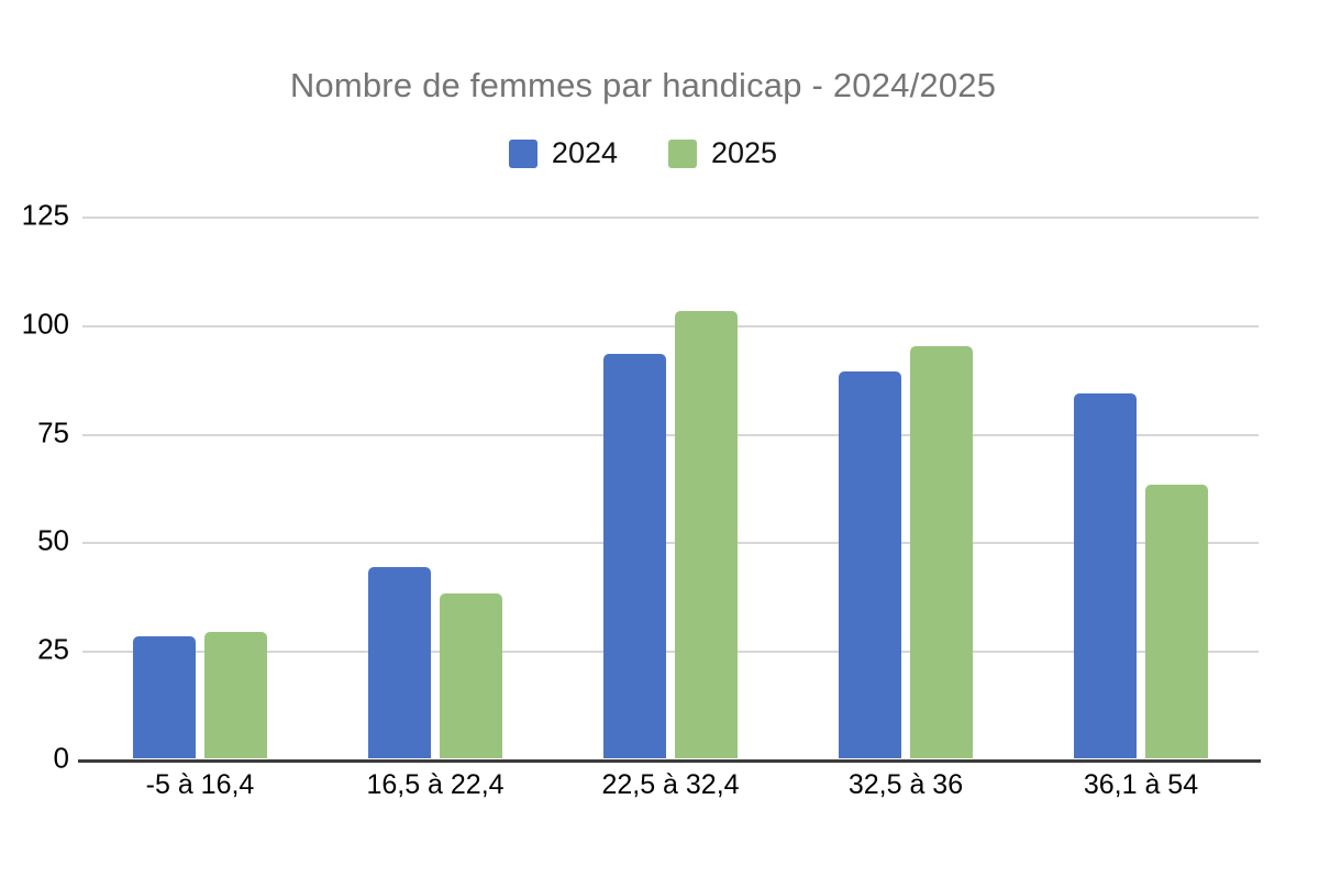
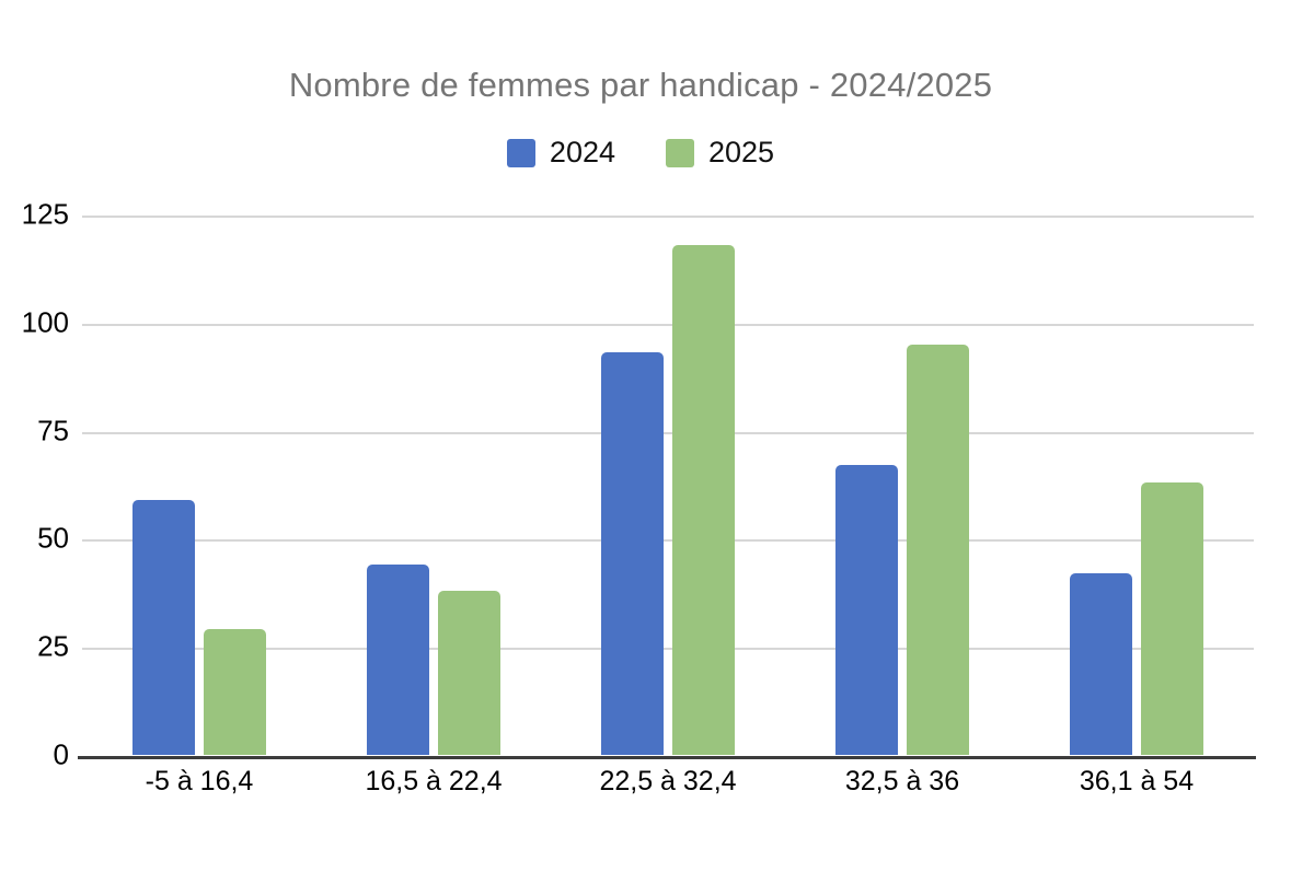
2024/-5 à 16,4: 28 -> 59
2025/22,5 à 32,4: 103 -> 118
2024/32,5 à 36: 89 -> 67
2024/36,1 à 54: 84 -> 42
